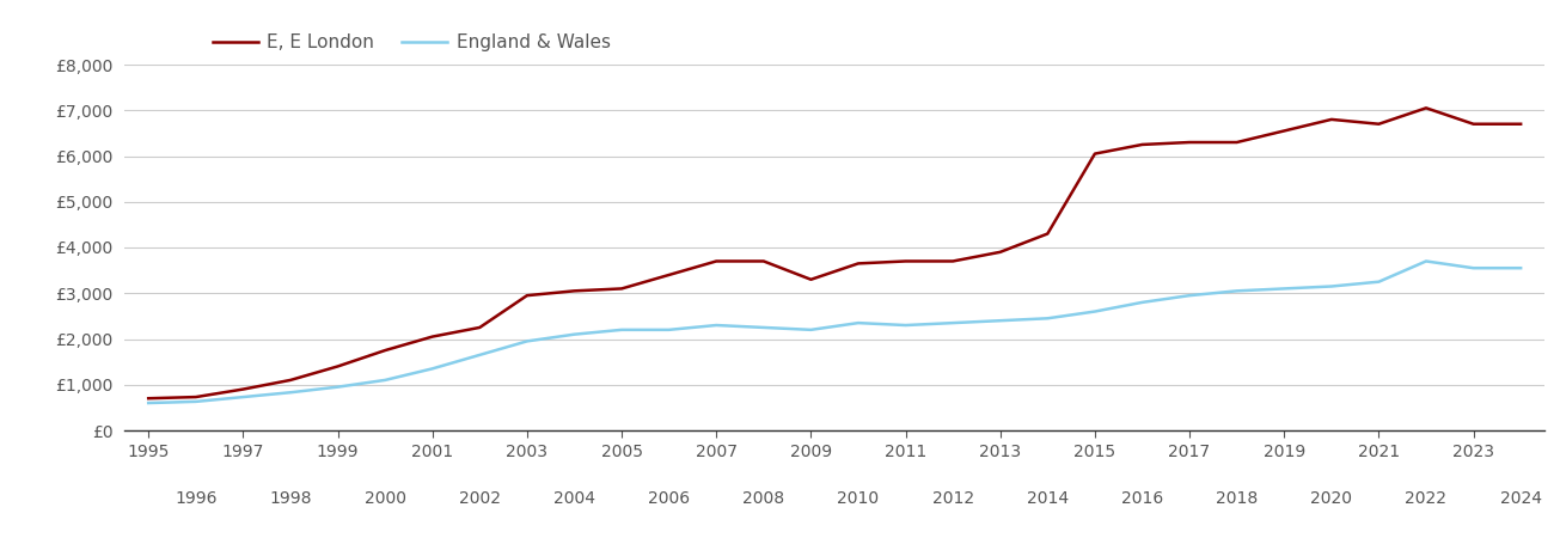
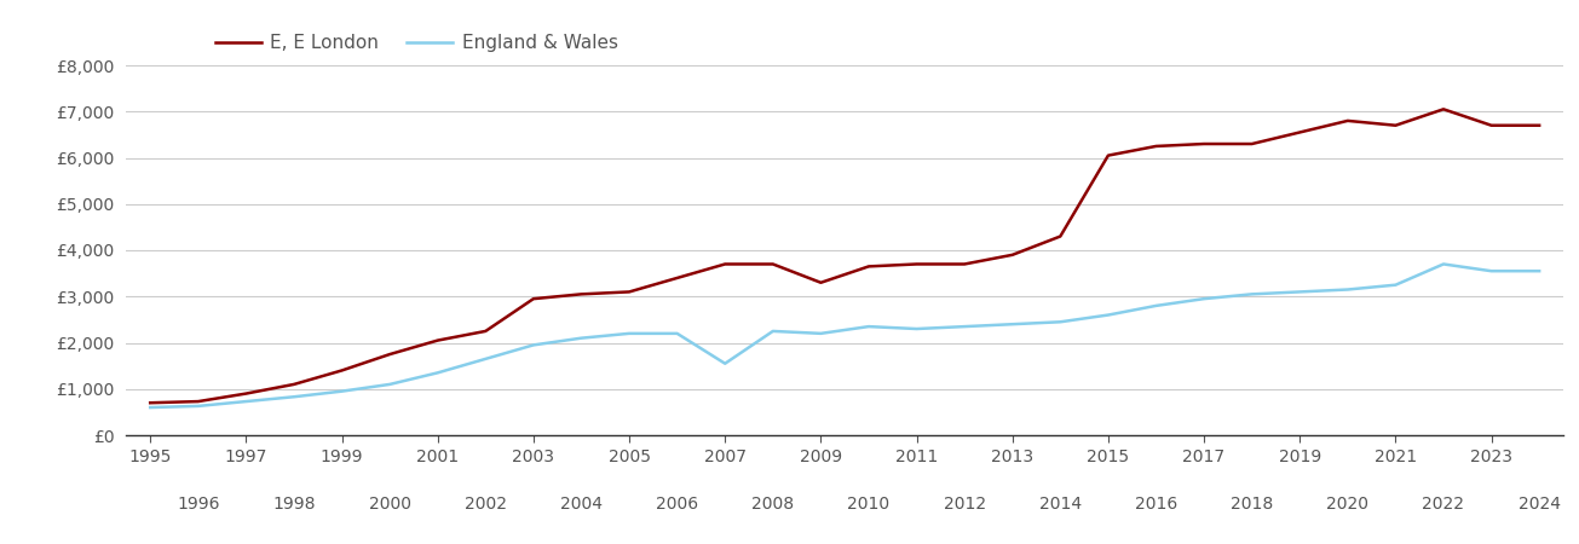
England & Wales/2007: £2,300 -> £1,550
